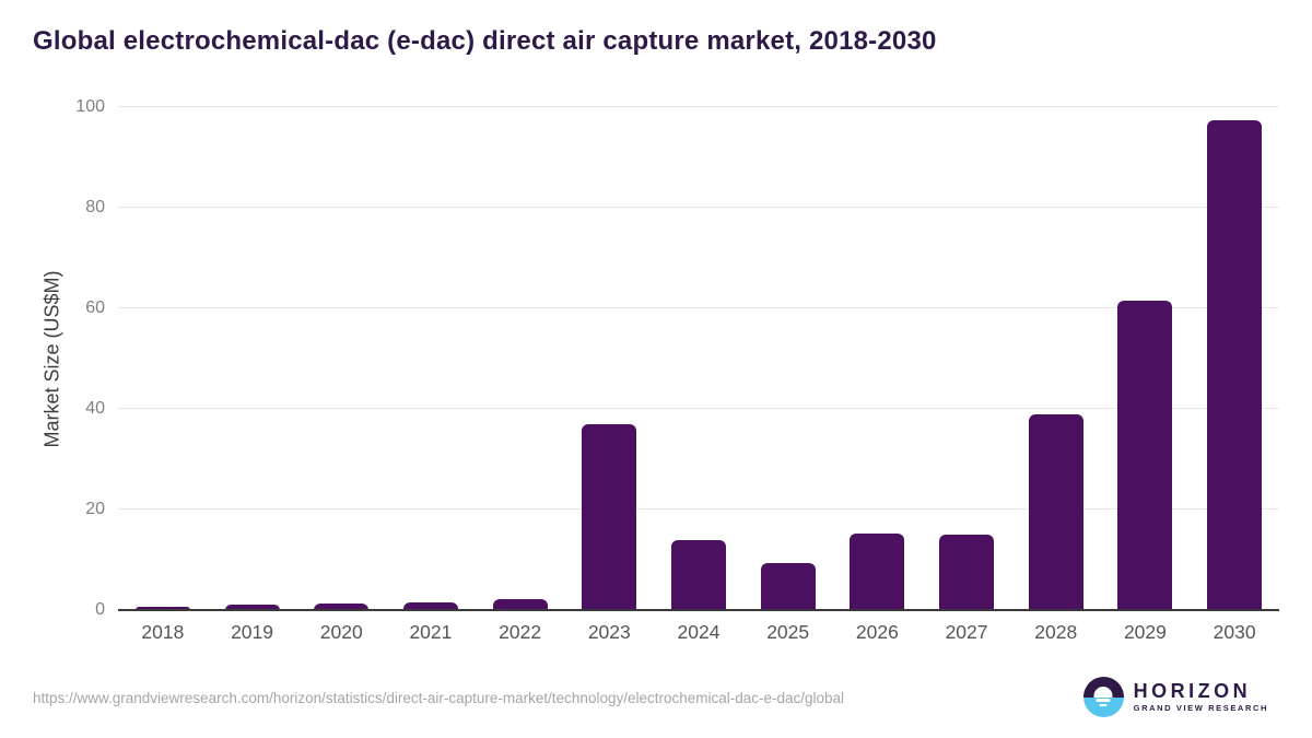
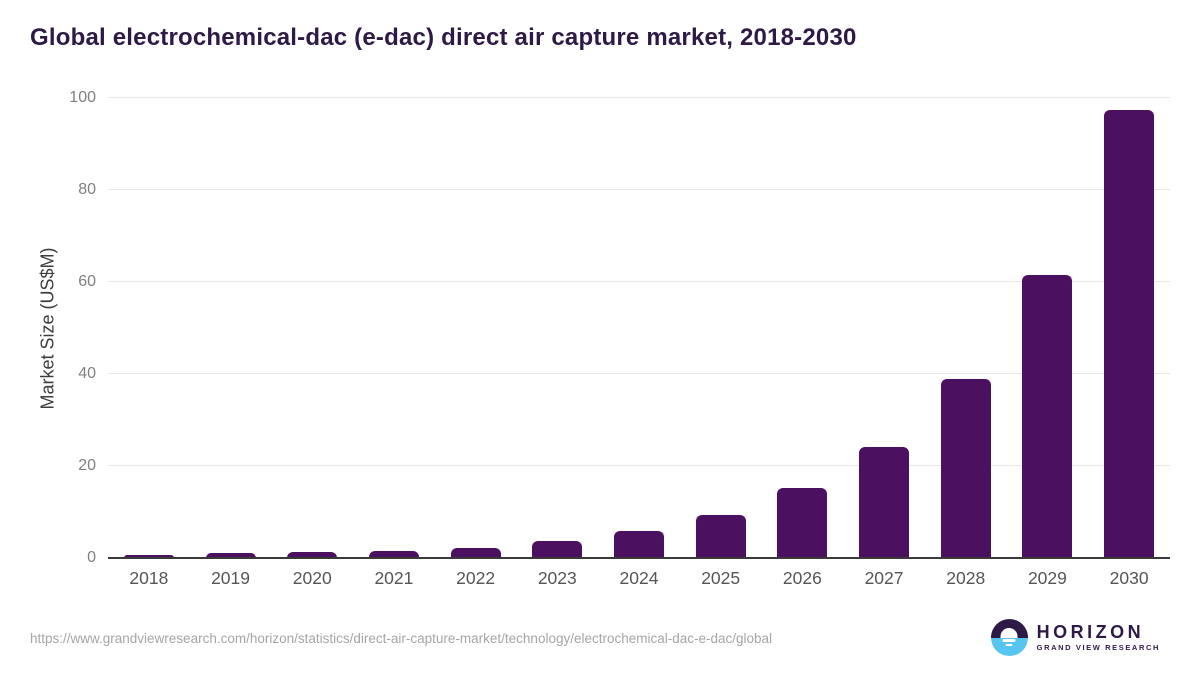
2023: 37 -> 4
2024: 14 -> 6
2027: 15 -> 24
